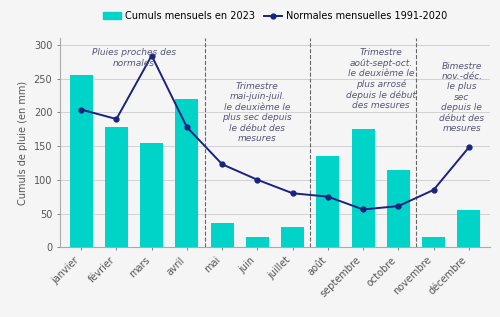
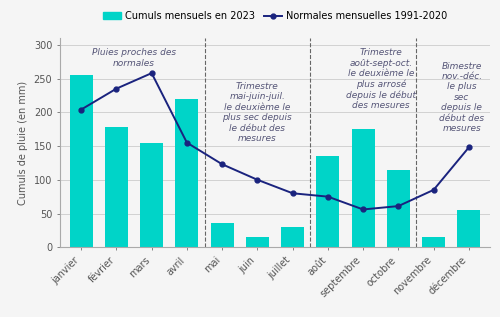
Normales mensuelles 1991-2020/février: 190 -> 235
Normales mensuelles 1991-2020/mars: 284 -> 258
Normales mensuelles 1991-2020/avril: 178 -> 155
